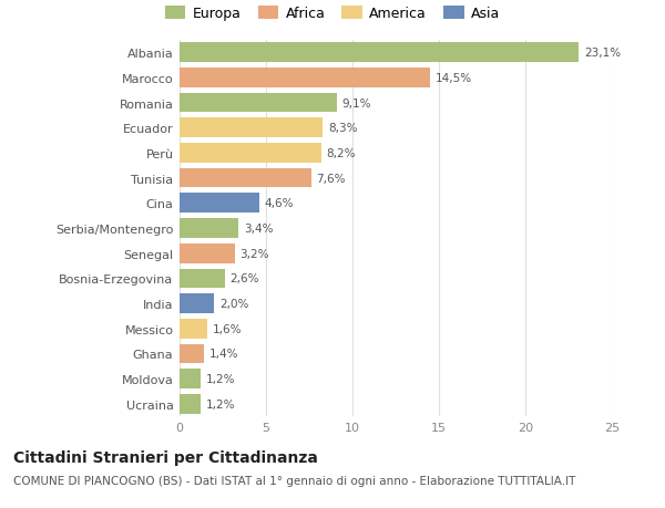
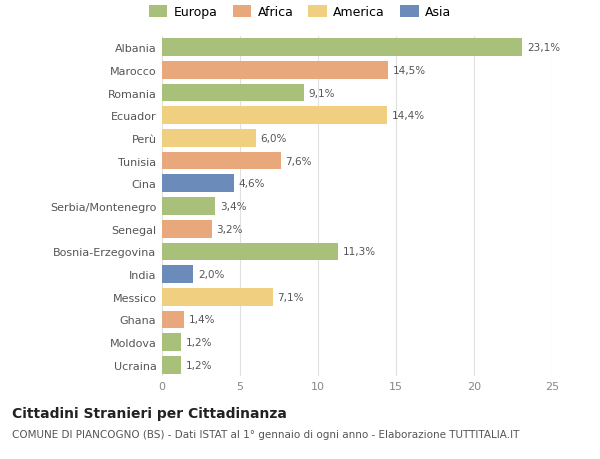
Ecuador: 8,3% -> 14,4%
Perù: 8,2% -> 6,0%
Bosnia-Erzegovina: 2,6% -> 11,3%
Messico: 1,6% -> 7,1%
